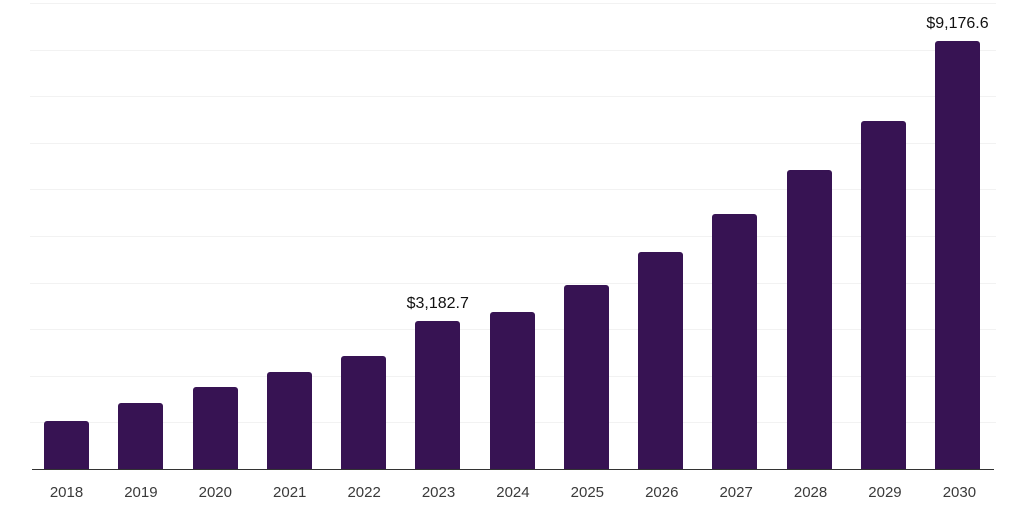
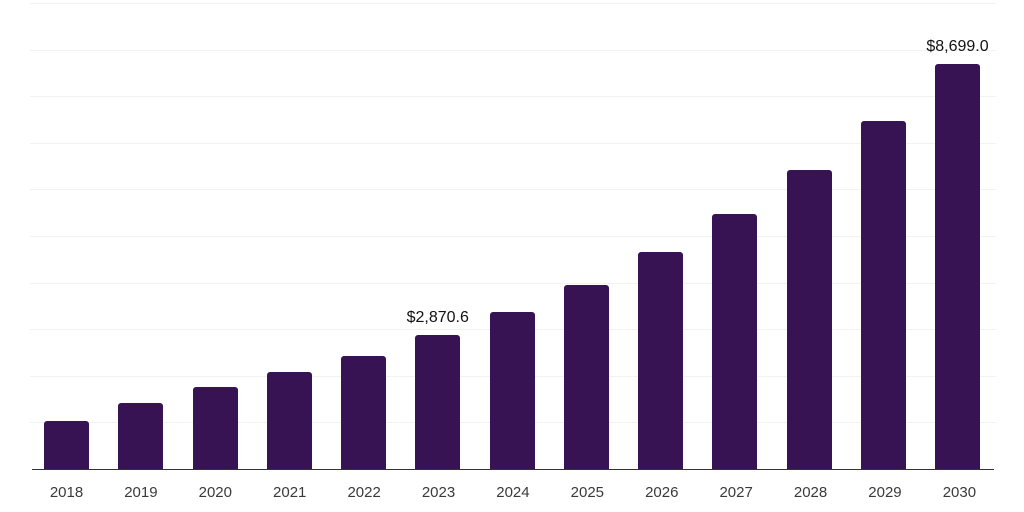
2023: $3,182.7 -> $2,870.6
2030: $9,176.6 -> $8,699.0
